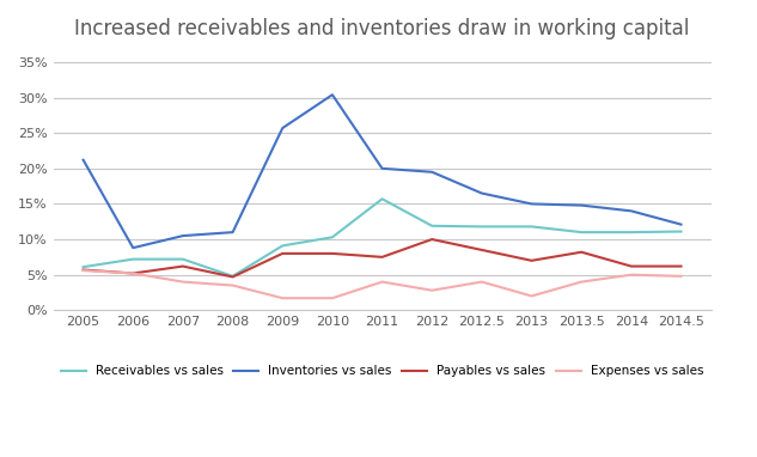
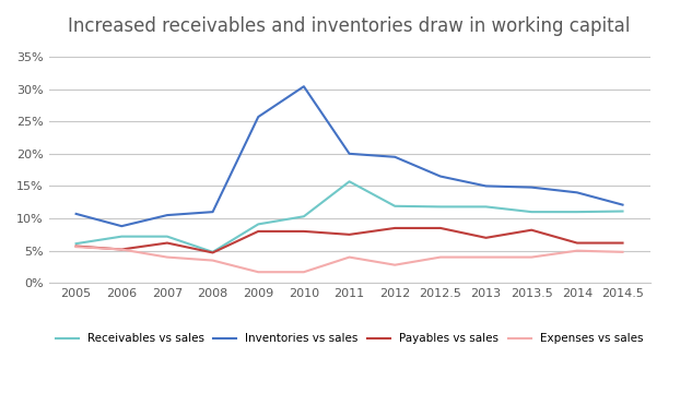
Inventories vs sales/2005: 21.2% -> 10.7%
Payables vs sales/2012: 10.0% -> 8.5%
Expenses vs sales/2013: 2.0% -> 4.0%
